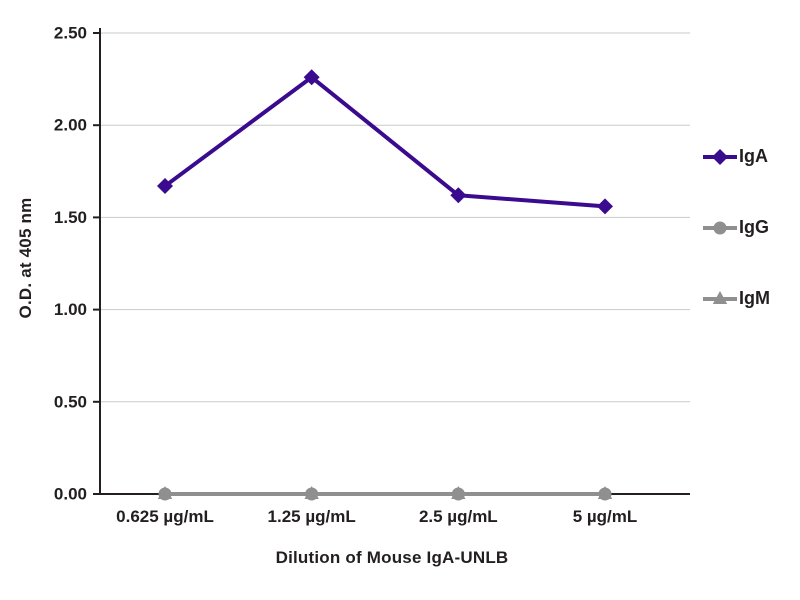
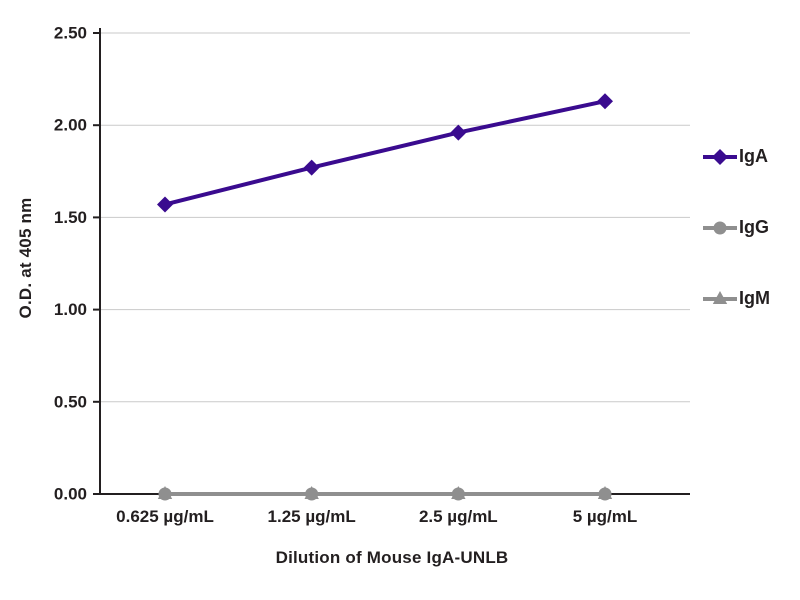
IgA/0.625 µg/mL: 1.67 -> 1.57
IgA/1.25 µg/mL: 2.26 -> 1.77
IgA/2.5 µg/mL: 1.62 -> 1.96
IgA/5 µg/mL: 1.56 -> 2.13
